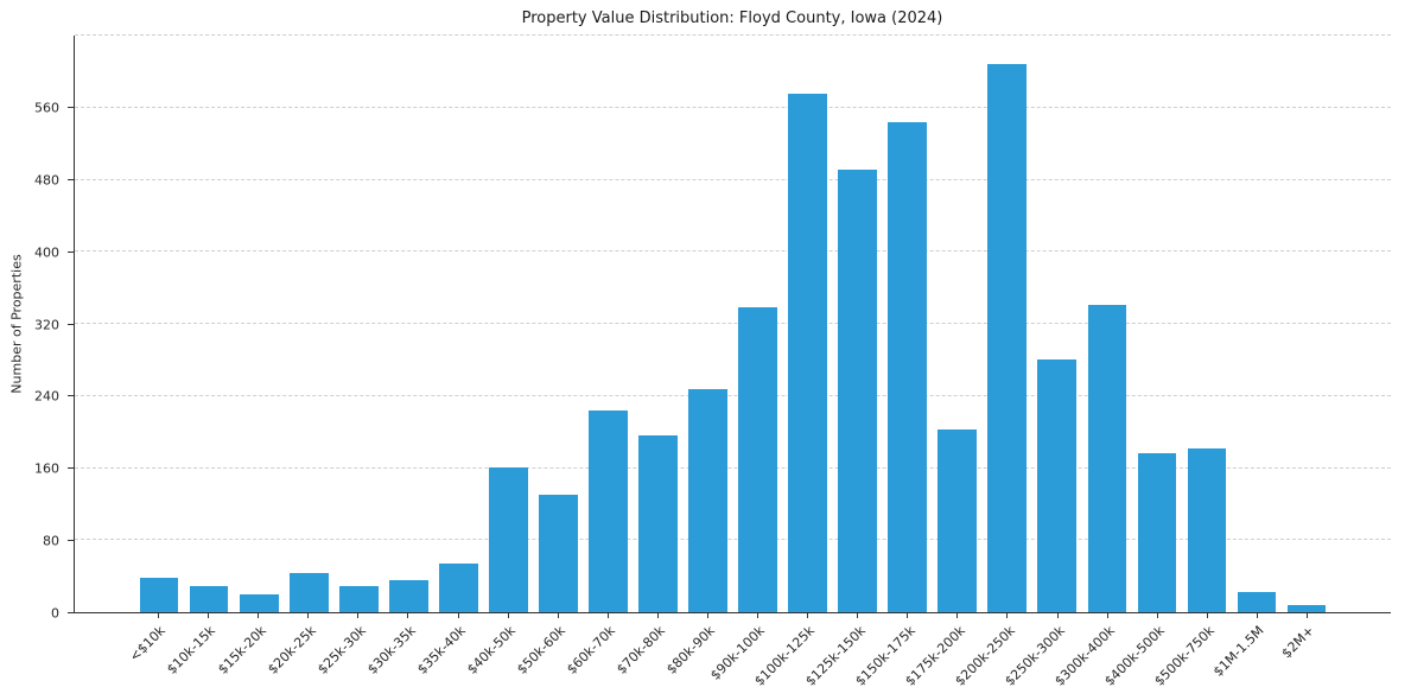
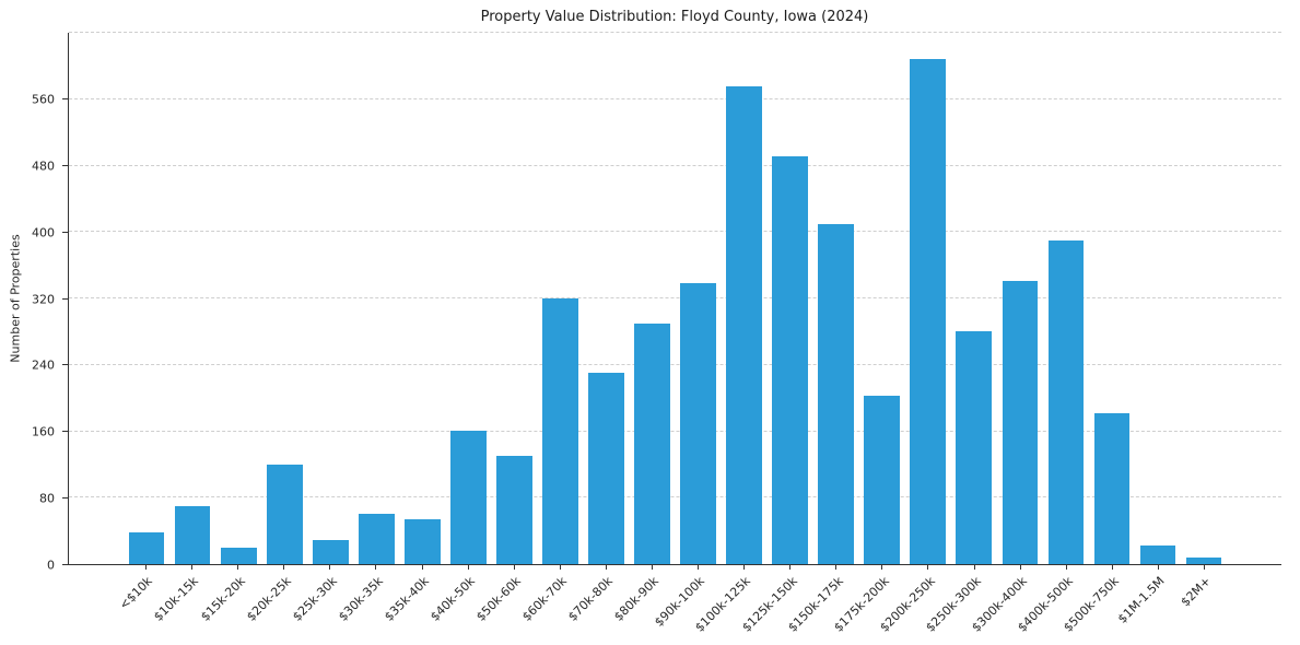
$10k-15k: 30 -> 70
$20k-25k: 40 -> 120
$30k-35k: 40 -> 60
$60k-70k: 220 -> 320
$70k-80k: 200 -> 230
$80k-90k: 250 -> 290
$150k-175k: 540 -> 410
$400k-500k: 180 -> 390
